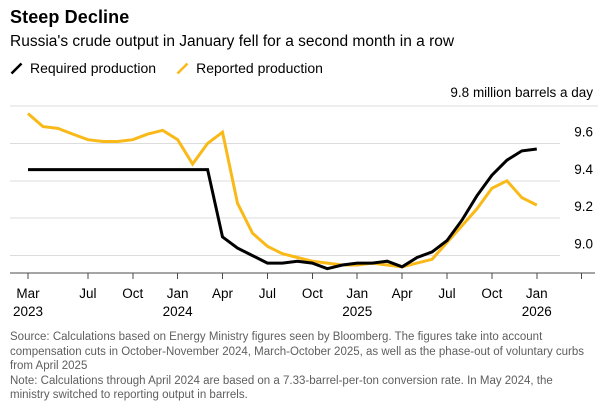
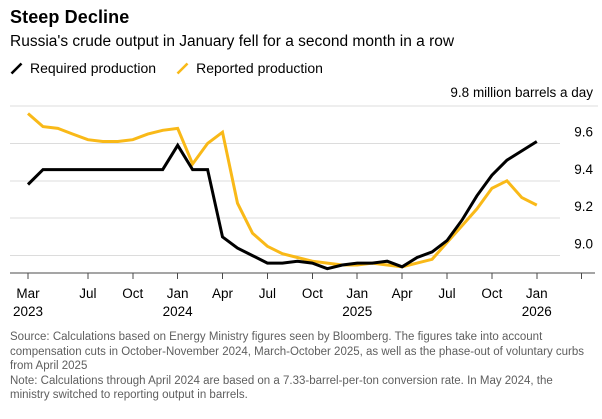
Required production/Mar 2023: 9.46 -> 9.38
Required production/Jan 2024: 9.46 -> 9.59
Reported production/Jan 2024: 9.62 -> 9.68
Required production/Jan 2026: 9.57 -> 9.61
